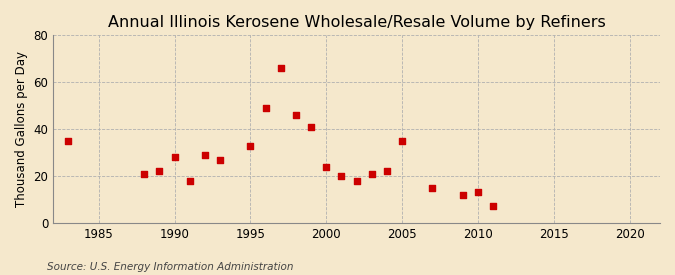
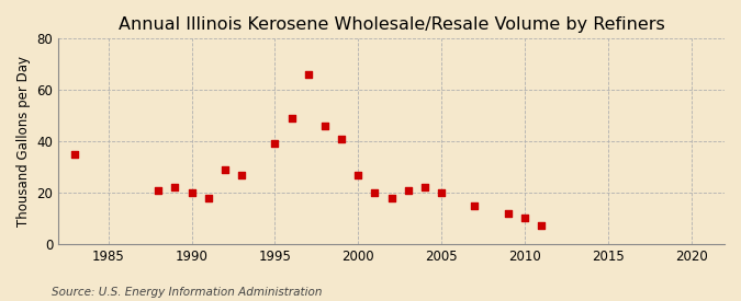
1990: 28 -> 20
1995: 33 -> 39
2000: 24 -> 27
2005: 35 -> 20
2010: 13 -> 10
